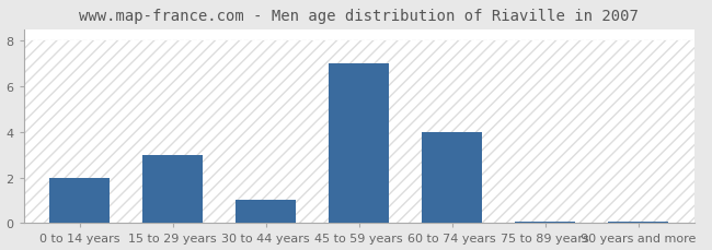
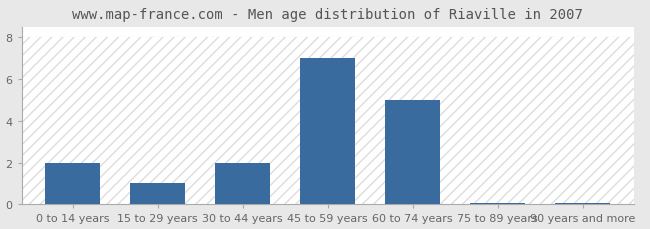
15 to 29 years: 3.00 -> 1.00
30 to 44 years: 1.00 -> 2.00
60 to 74 years: 4.00 -> 5.00
